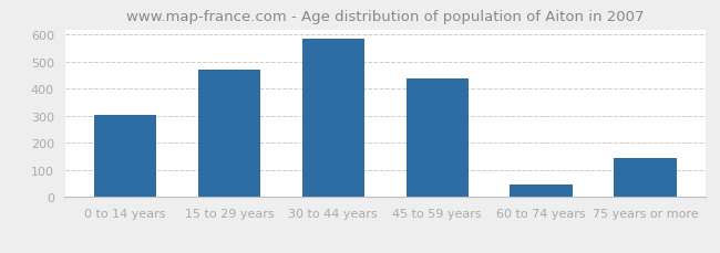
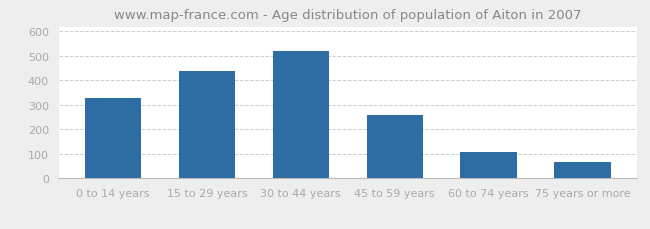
0 to 14 years: 305 -> 330
15 to 29 years: 470 -> 440
30 to 44 years: 585 -> 520
45 to 59 years: 440 -> 258
60 to 74 years: 45 -> 108
75 years or more: 145 -> 65
